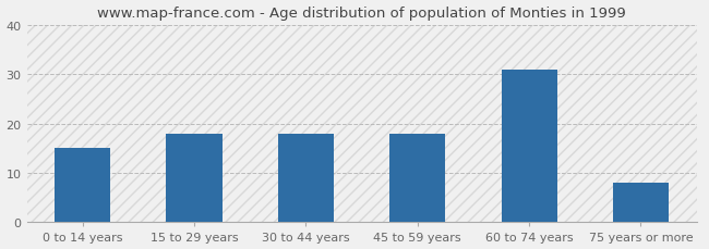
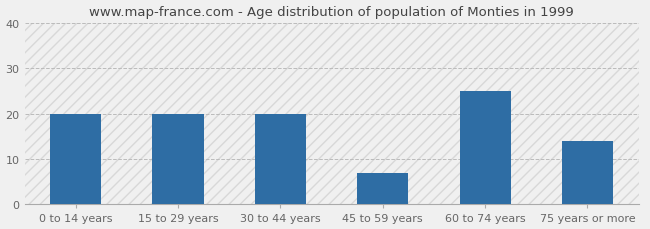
0 to 14 years: 15 -> 20
15 to 29 years: 18 -> 20
30 to 44 years: 18 -> 20
45 to 59 years: 18 -> 7
60 to 74 years: 31 -> 25
75 years or more: 8 -> 14
